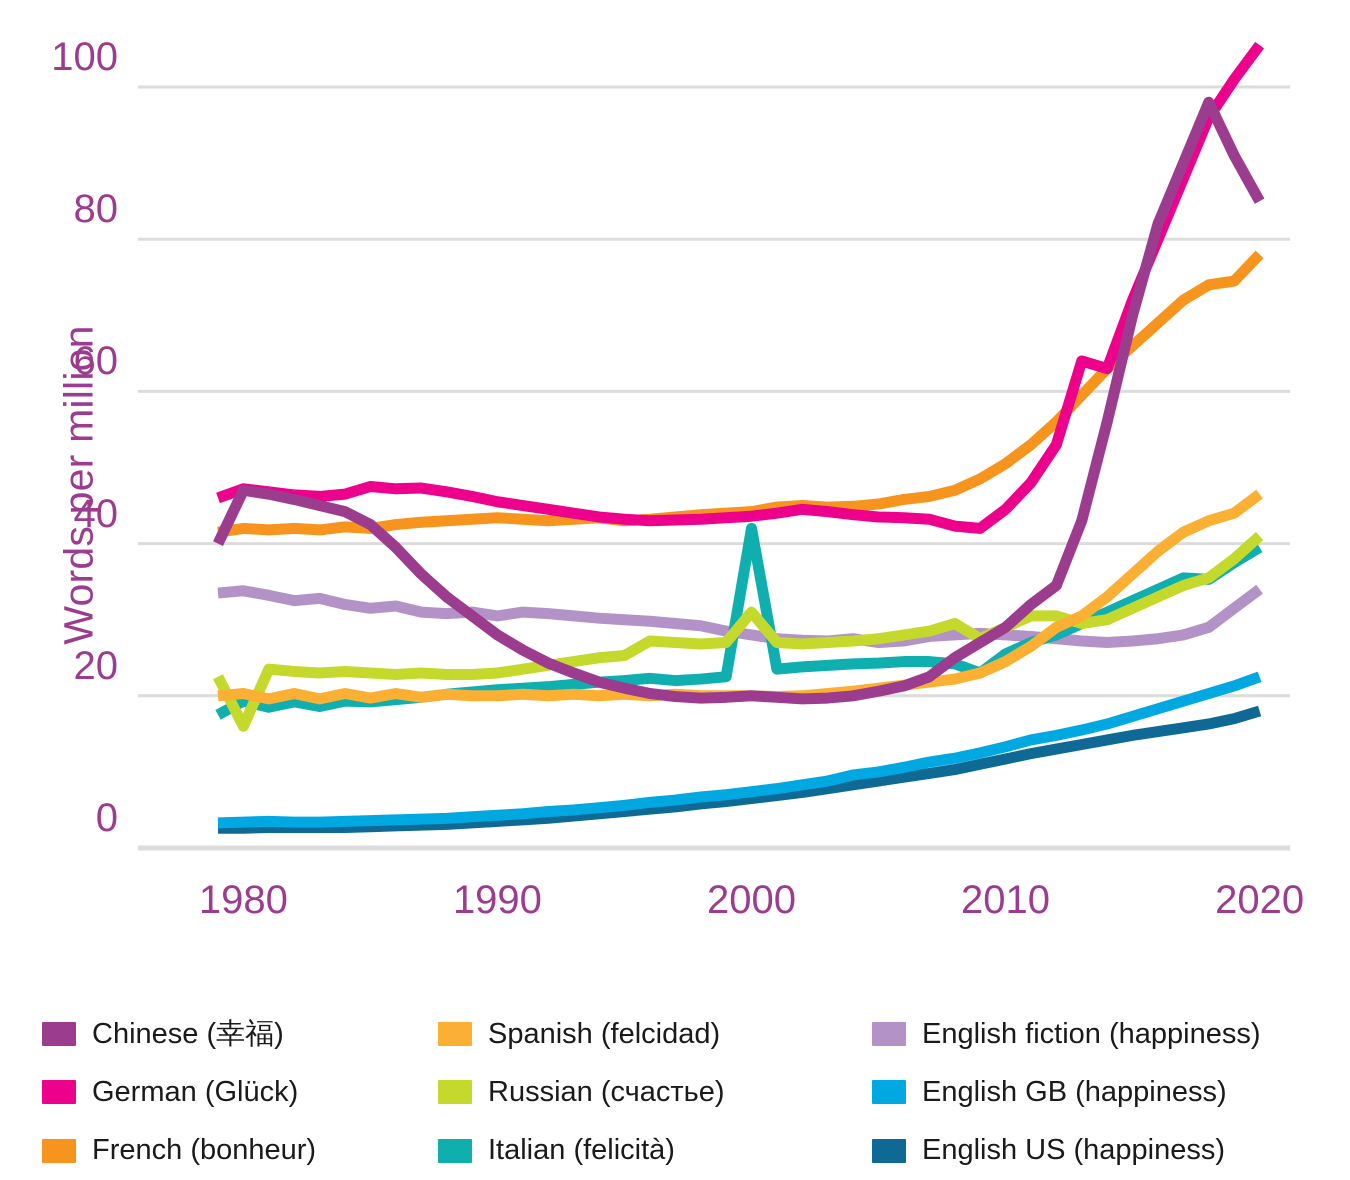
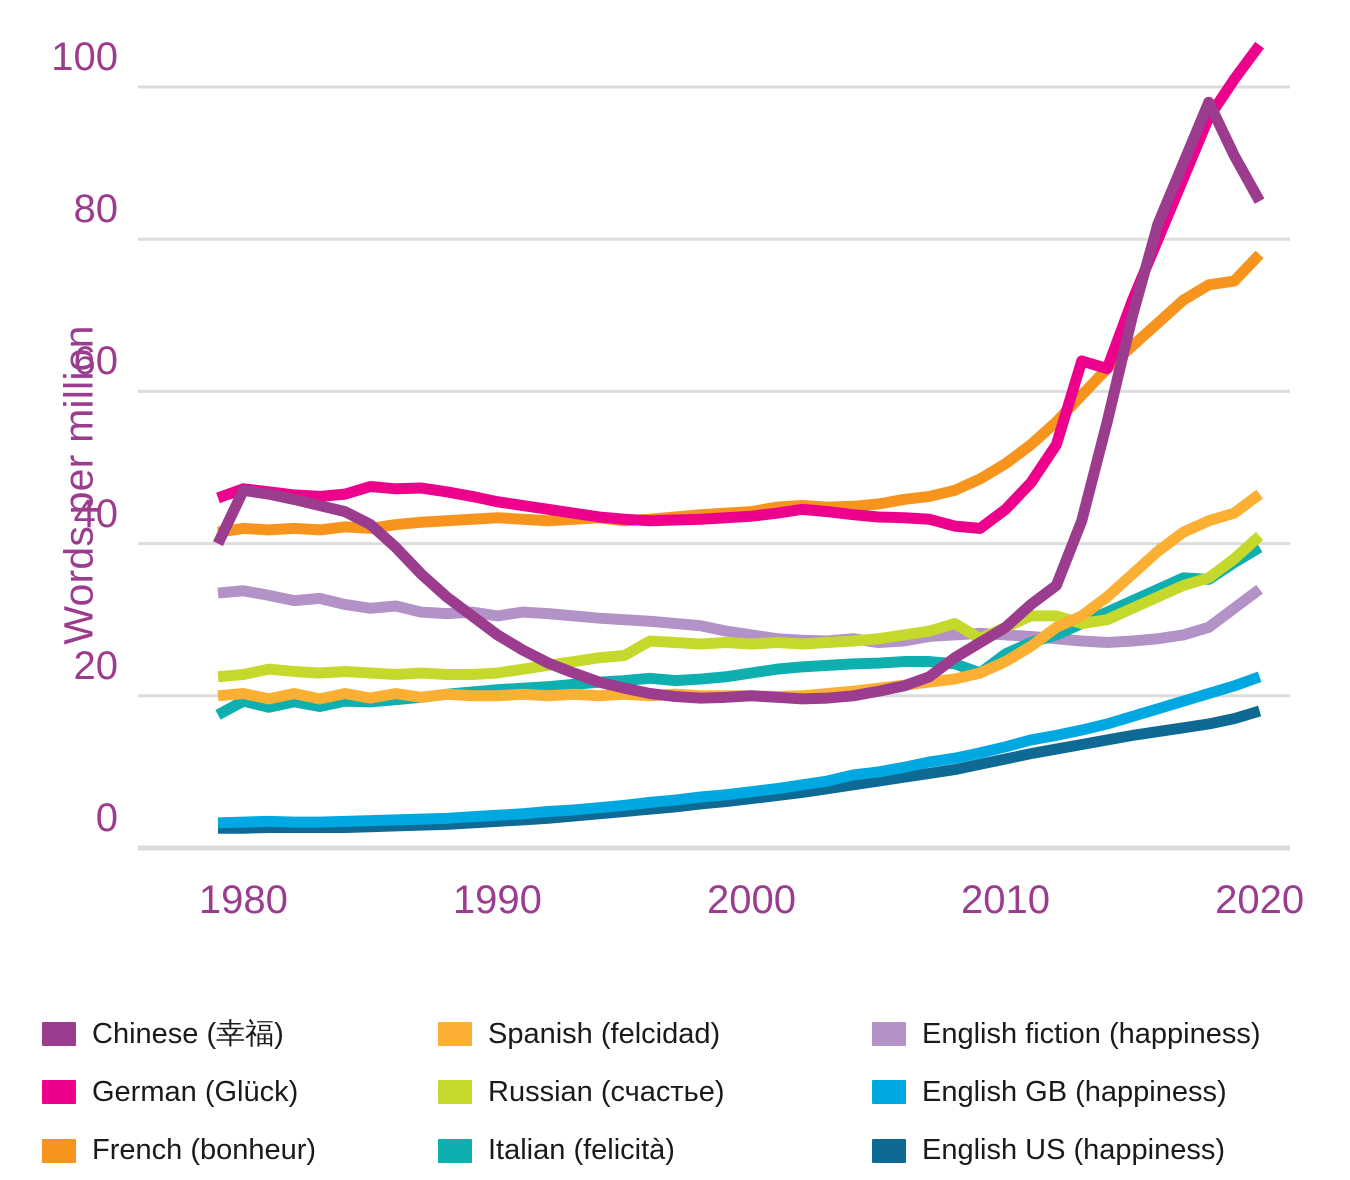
Russian (счастье)/1980: 16 -> 23
Russian (счастье)/2000: 31 -> 27
Italian (felicità)/2000: 42 -> 23
